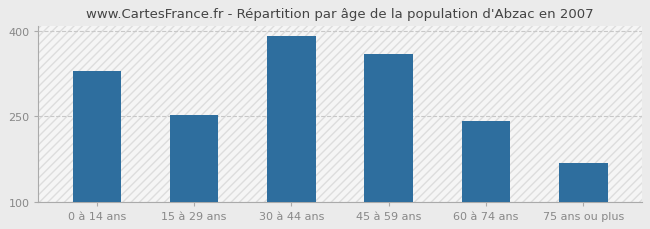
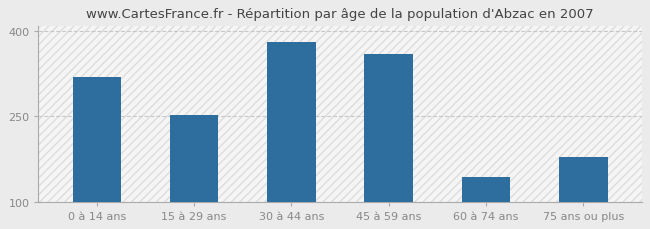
0 à 14 ans: 330 -> 320
30 à 44 ans: 392 -> 382
60 à 74 ans: 242 -> 144
75 ans ou plus: 168 -> 178
